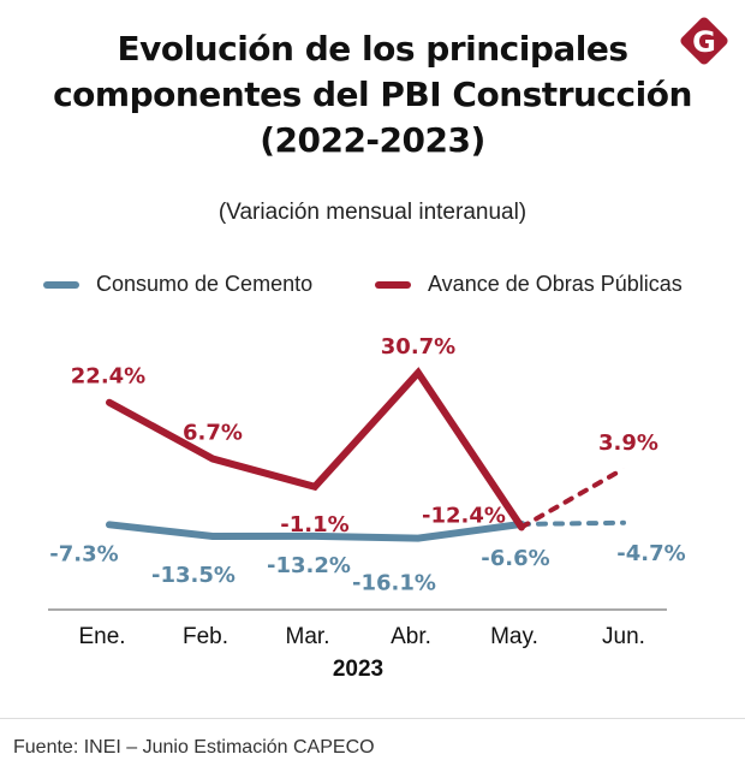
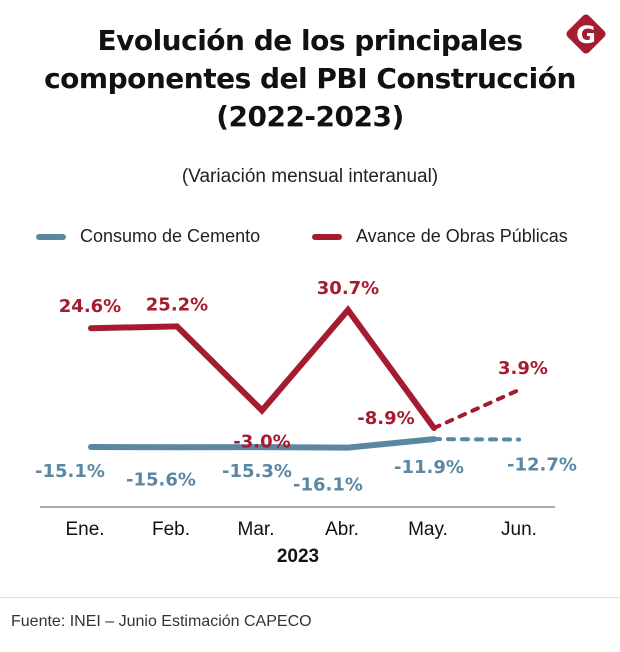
Consumo de Cemento/Ene.: -7.3% -> -15.1%
Avance de Obras Públicas/Ene.: 22.4% -> 24.6%
Consumo de Cemento/Feb.: -13.5% -> -15.6%
Avance de Obras Públicas/Feb.: 6.7% -> 25.2%
Consumo de Cemento/Mar.: -13.2% -> -15.3%
Avance de Obras Públicas/Mar.: -1.1% -> -3.0%
Consumo de Cemento/May.: -6.6% -> -11.9%
Avance de Obras Públicas/May.: -12.4% -> -8.9%
Consumo de Cemento/Jun.: -4.7% -> -12.7%
